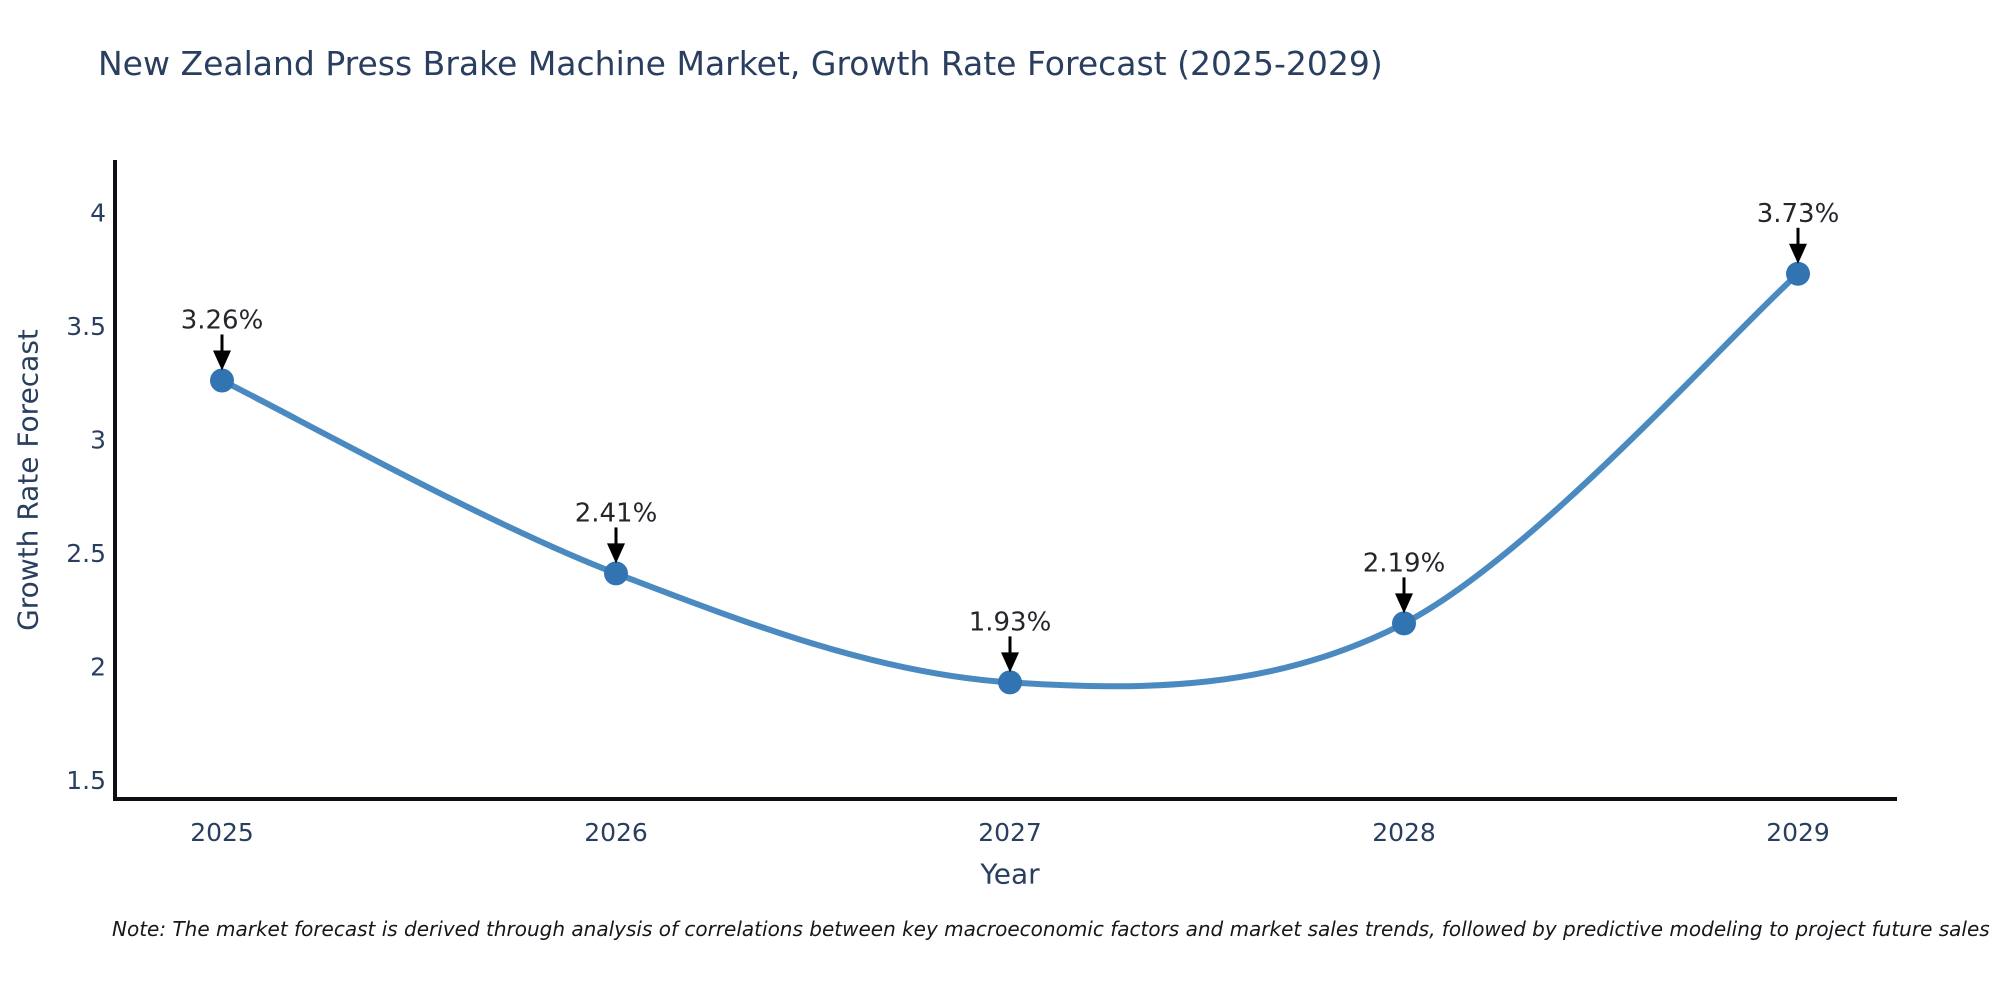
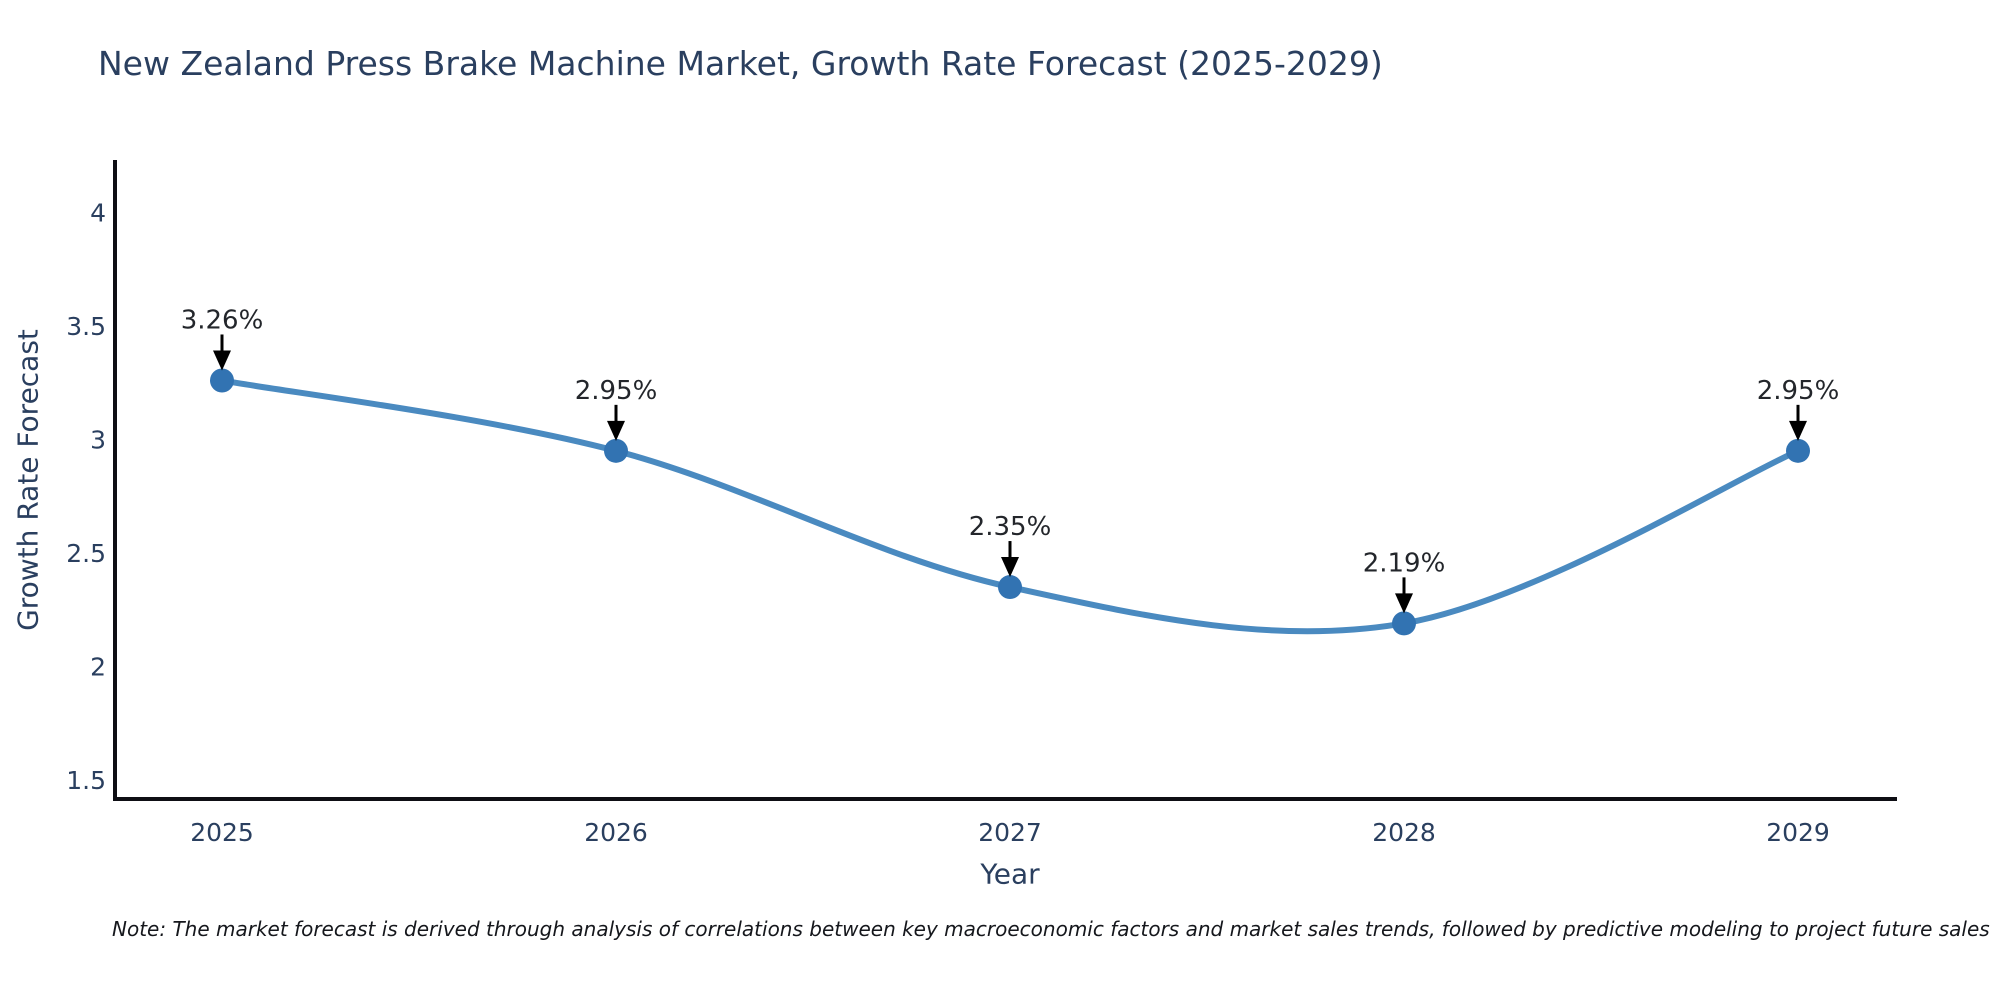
2026: 2.41% -> 2.95%
2027: 1.93% -> 2.35%
2029: 3.73% -> 2.95%
